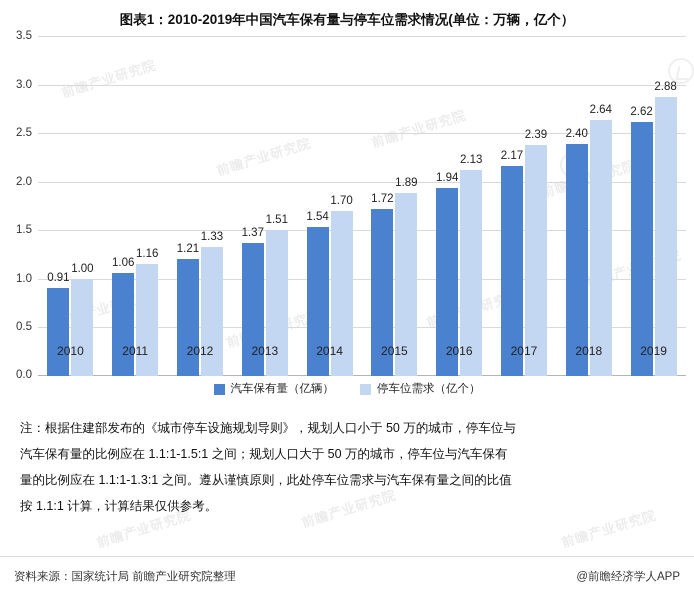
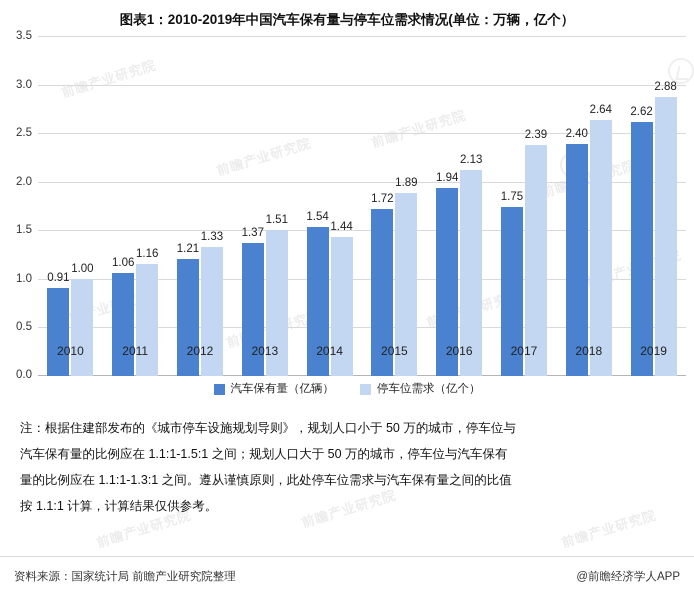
停车位需求（亿个）/2014: 1.70 -> 1.44
汽车保有量（亿辆）/2017: 2.17 -> 1.75
